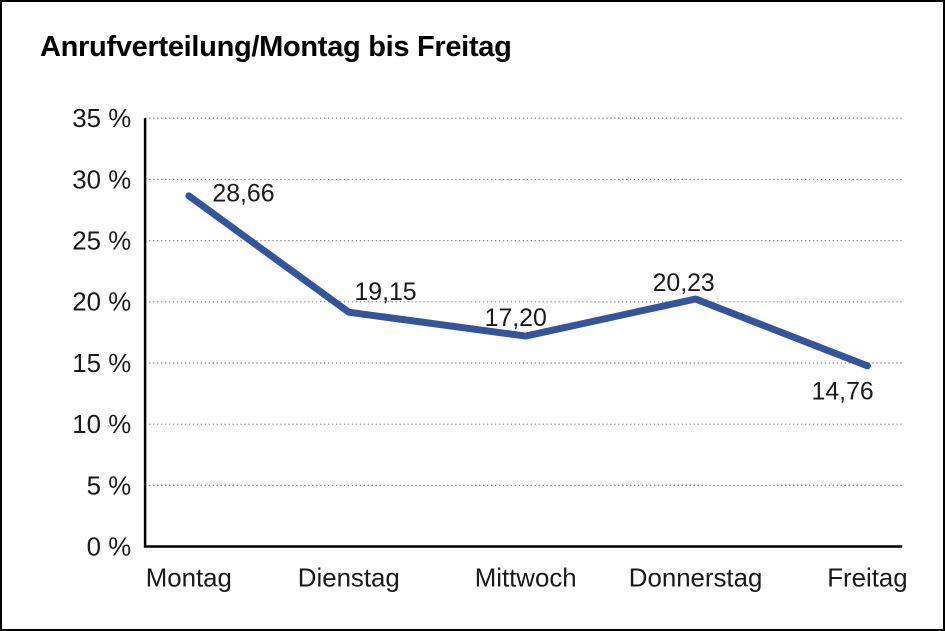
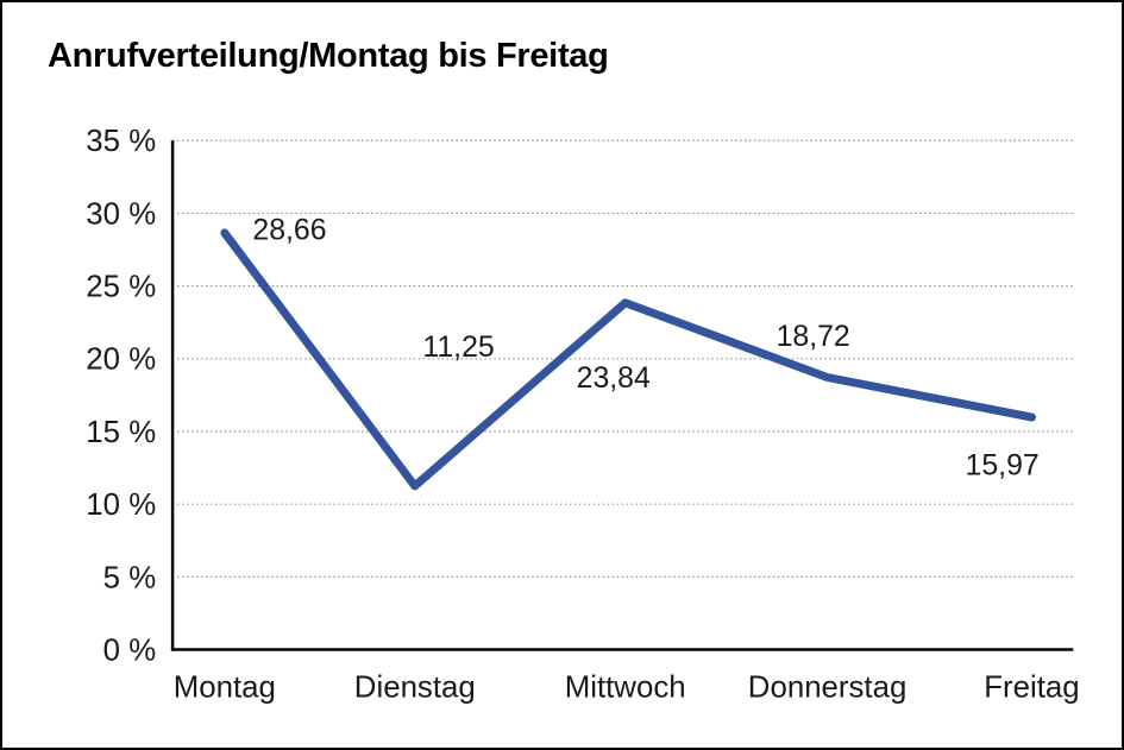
Dienstag: 19,15 -> 11,25
Mittwoch: 17,20 -> 23,84
Donnerstag: 20,23 -> 18,72
Freitag: 14,76 -> 15,97
